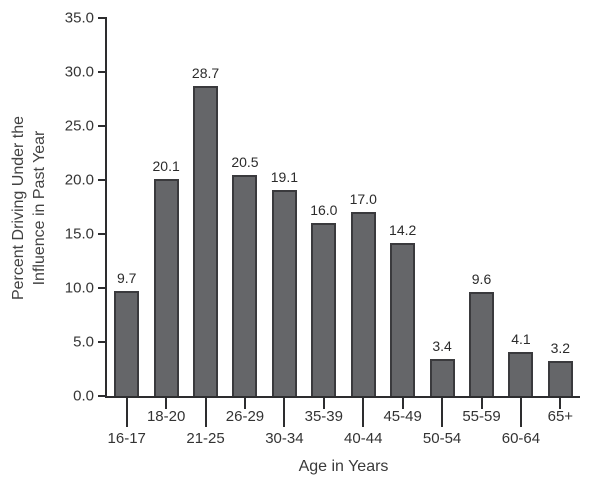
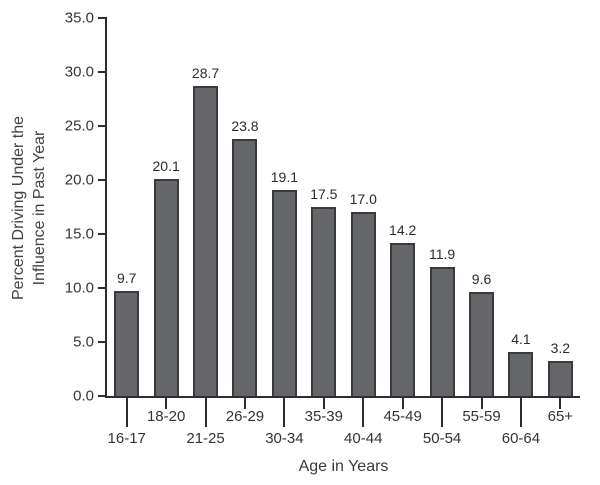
26-29: 20.5 -> 23.8
35-39: 16.0 -> 17.5
50-54: 3.4 -> 11.9
